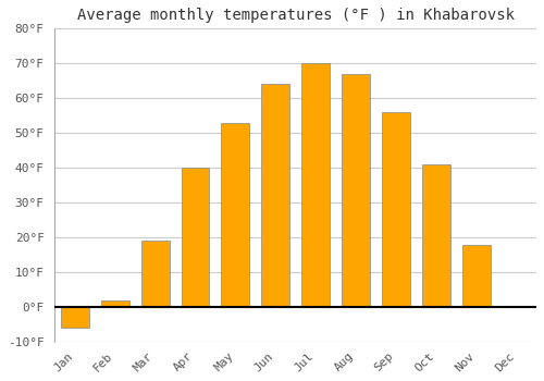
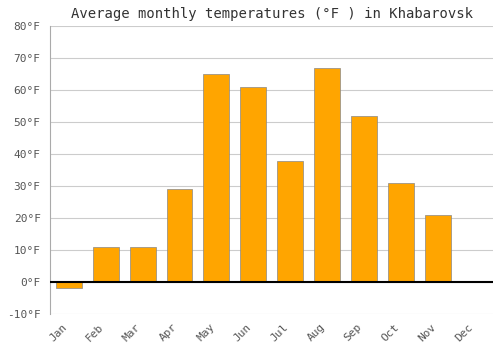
Jan: -6°F -> -2°F
Feb: 2°F -> 11°F
Mar: 19°F -> 11°F
Apr: 40°F -> 29°F
May: 53°F -> 65°F
Jun: 64°F -> 61°F
Jul: 70°F -> 38°F
Sep: 56°F -> 52°F
Oct: 41°F -> 31°F
Nov: 18°F -> 21°F
